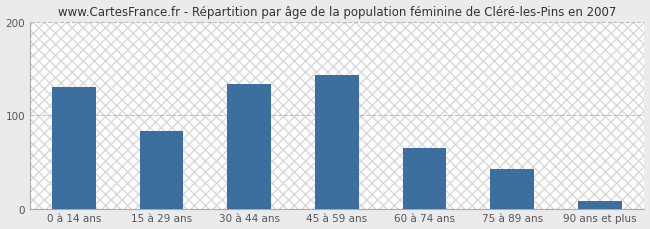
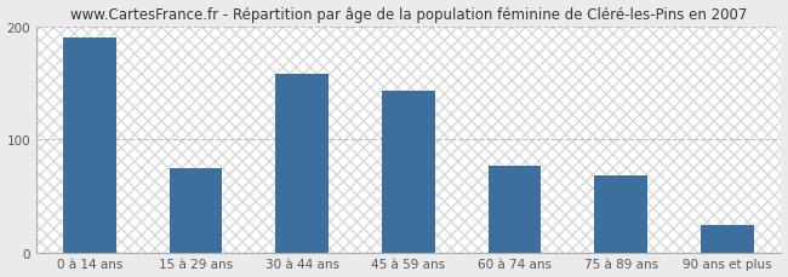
0 à 14 ans: 130 -> 190
15 à 29 ans: 83 -> 74
30 à 44 ans: 133 -> 158
60 à 74 ans: 65 -> 76
75 à 89 ans: 42 -> 68
90 ans et plus: 8 -> 24
